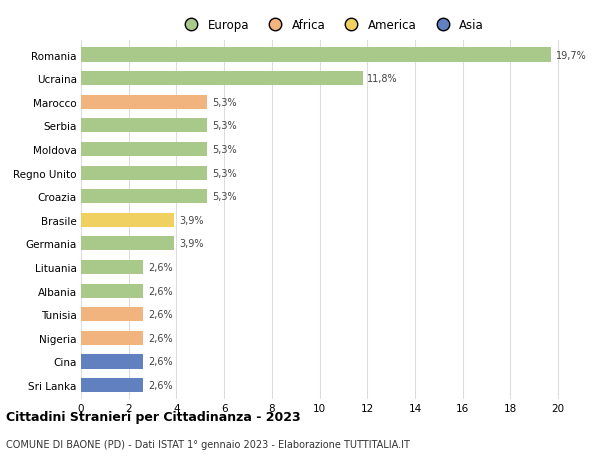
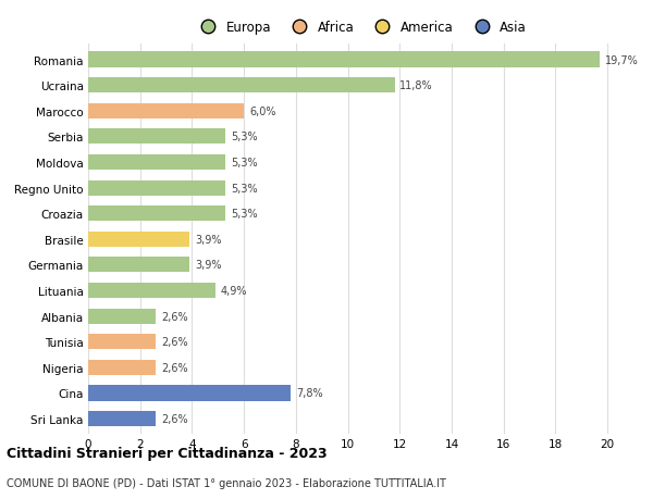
Marocco: 5,3% -> 6,0%
Lituania: 2,6% -> 4,9%
Cina: 2,6% -> 7,8%
